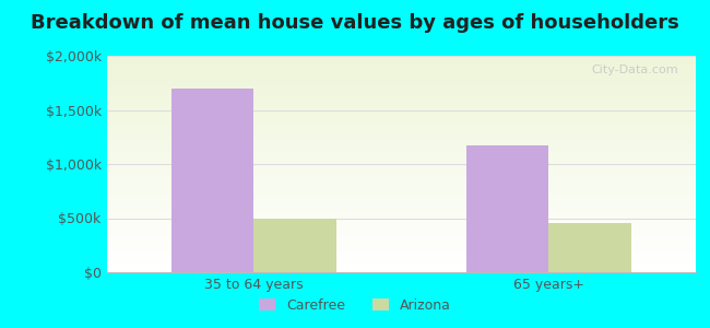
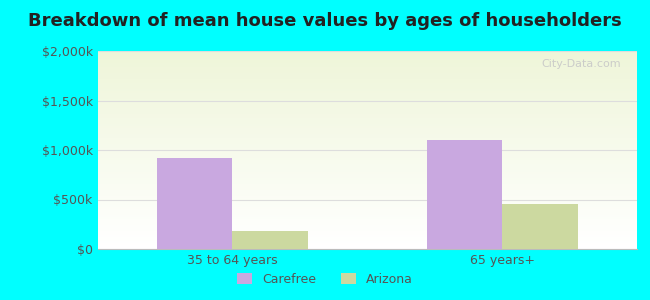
Carefree/35 to 64 years: $1,700k -> $920k
Arizona/35 to 64 years: $500k -> $180k
Carefree/65 years+: $1,180k -> $1,100k
